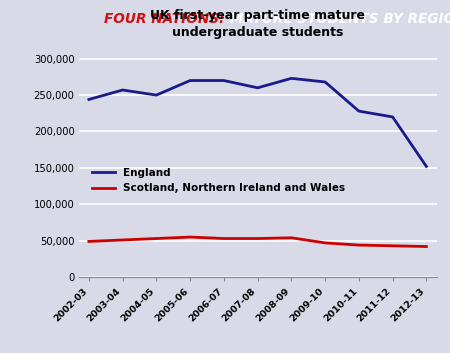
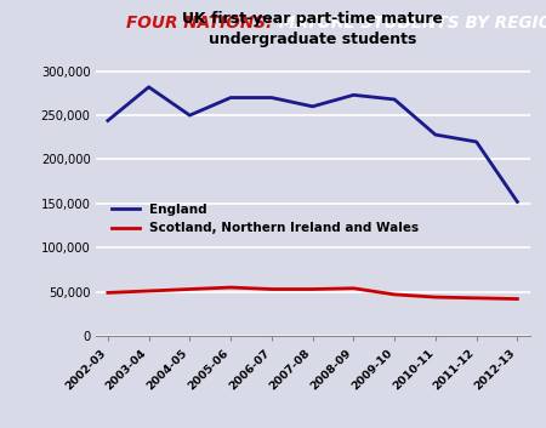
England/2003-04: 257,000 -> 282,000
